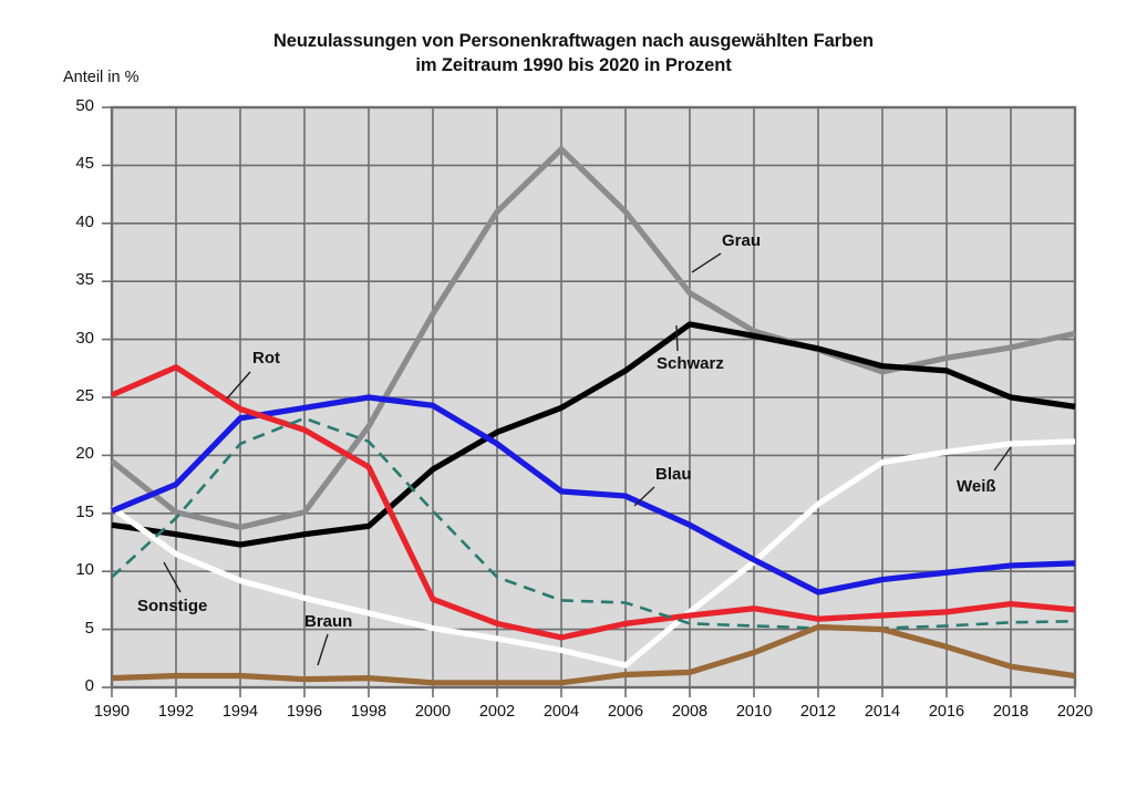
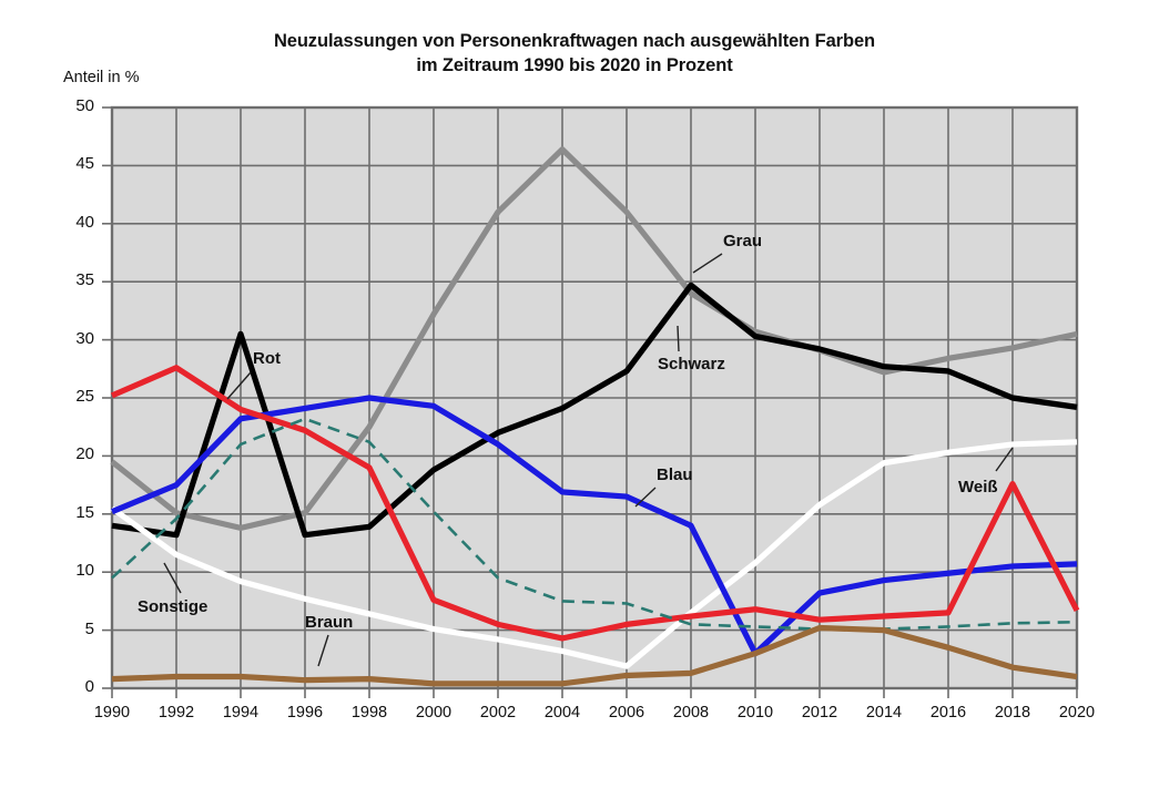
Schwarz/1994: 12.3 -> 30.5
Schwarz/2008: 31.3 -> 34.7
Blau/2010: 11.0 -> 3.0
Rot/2018: 7.2 -> 17.6
